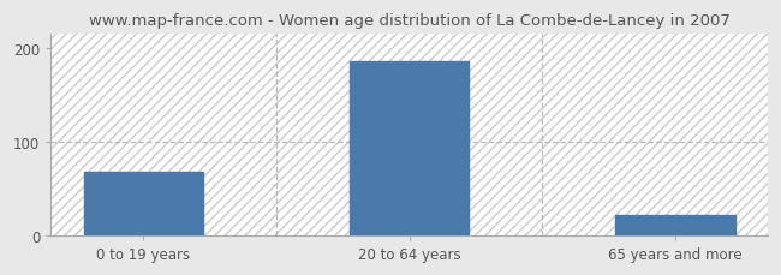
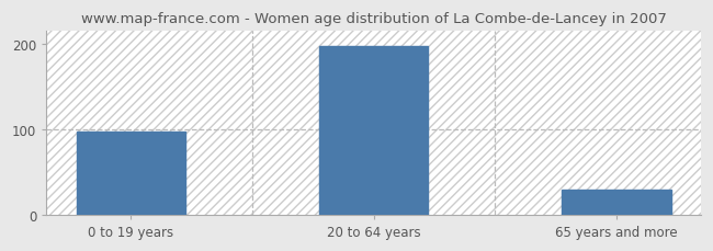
0 to 19 years: 68 -> 98
20 to 64 years: 186 -> 198
65 years and more: 22 -> 30
